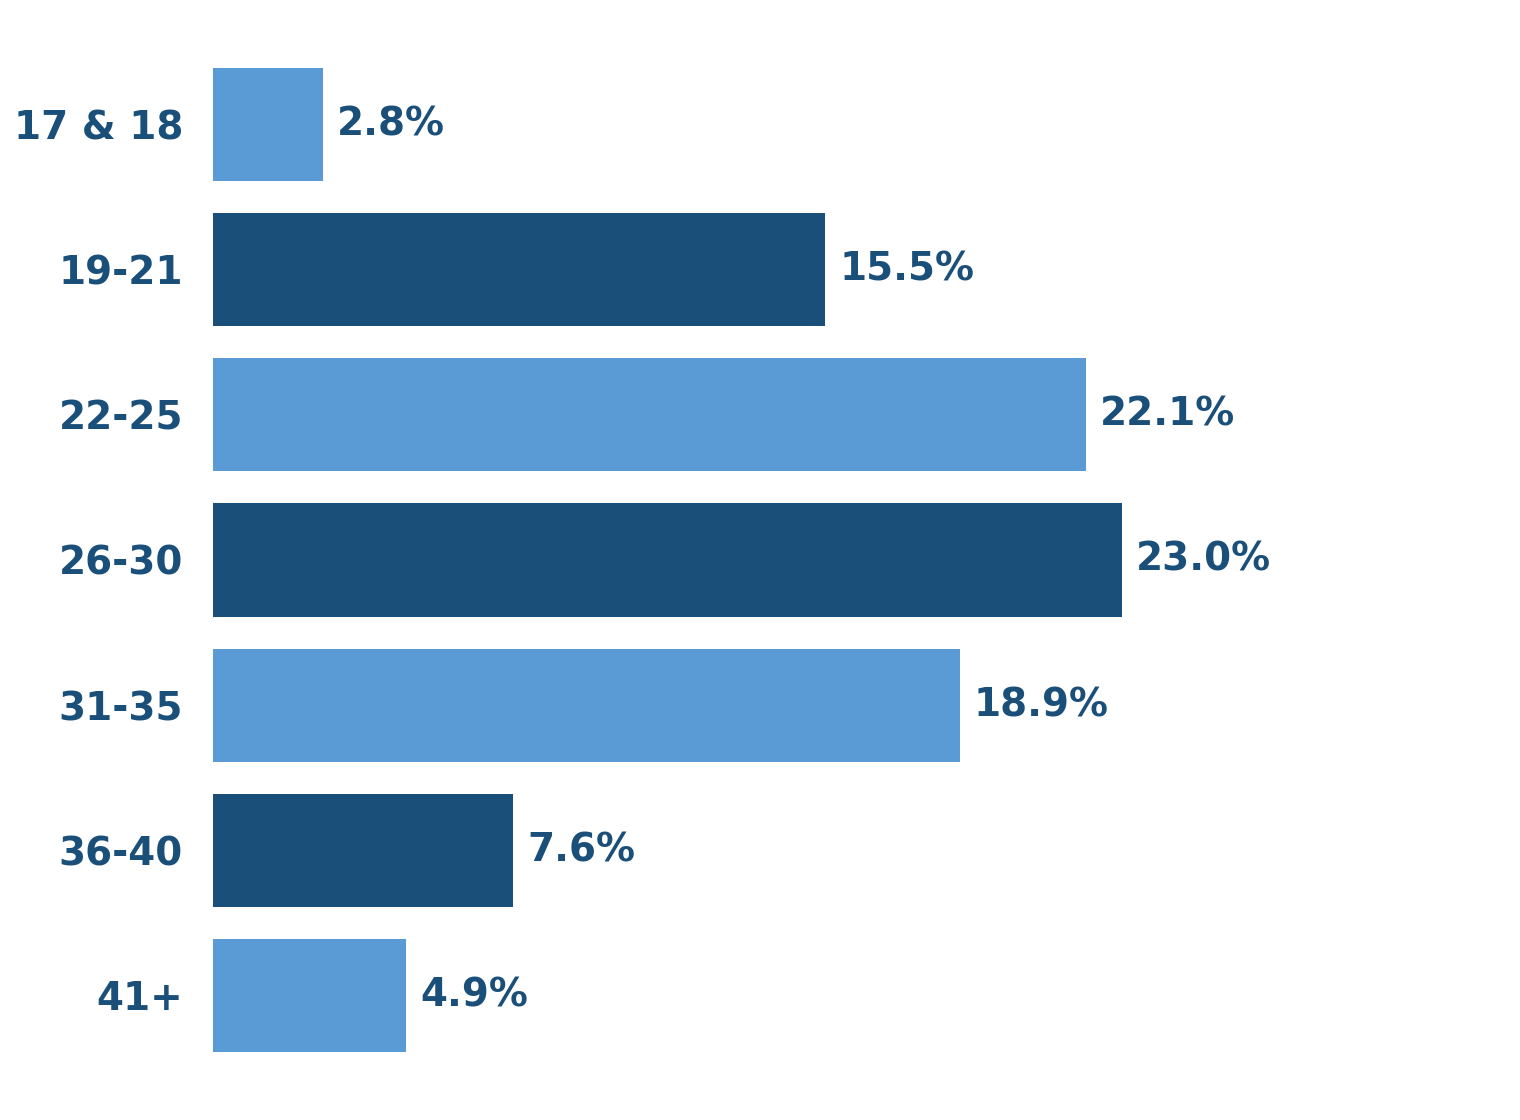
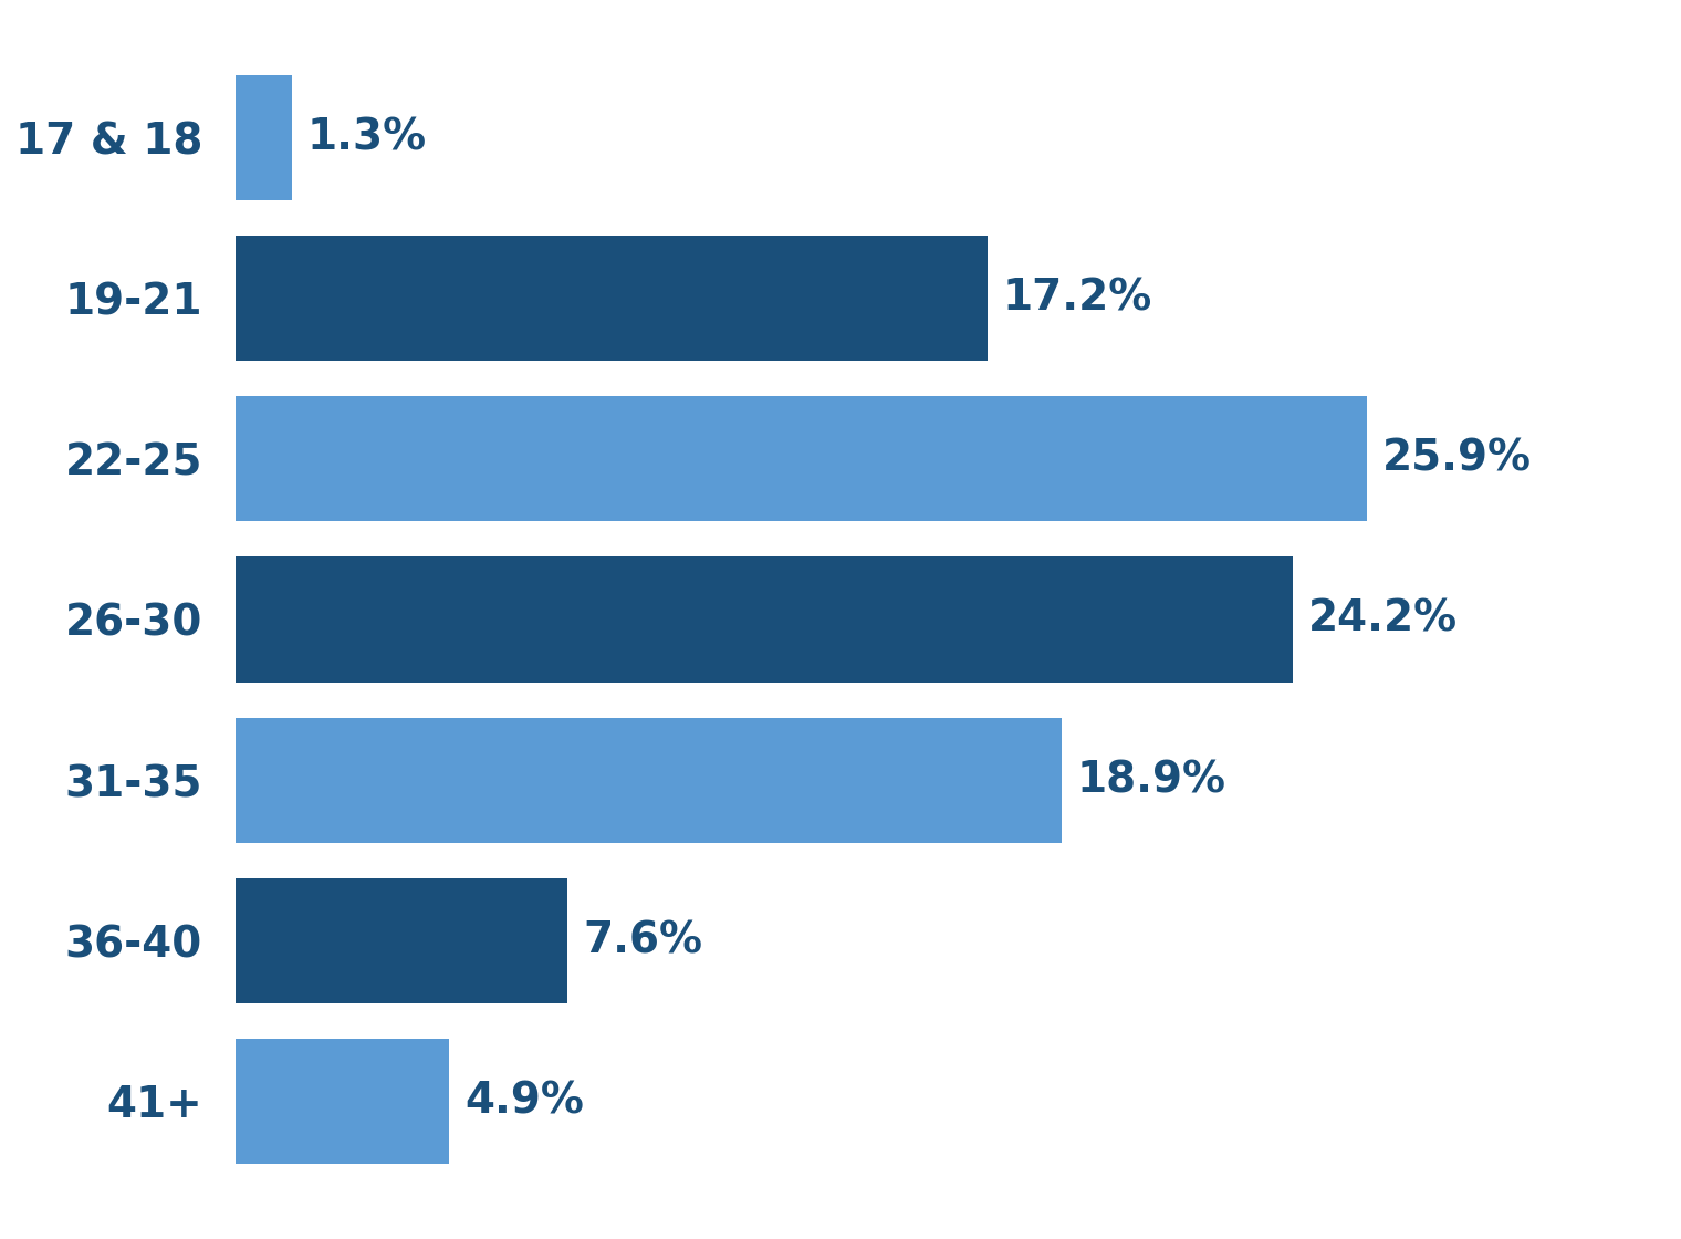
17 & 18: 2.8% -> 1.3%
19-21: 15.5% -> 17.2%
22-25: 22.1% -> 25.9%
26-30: 23.0% -> 24.2%
